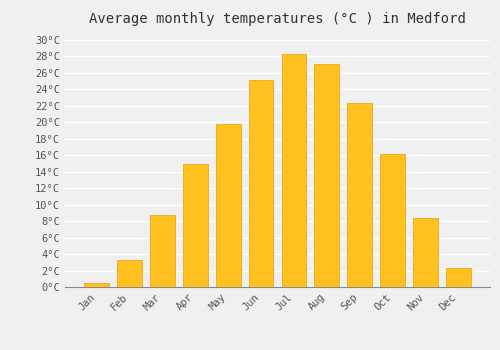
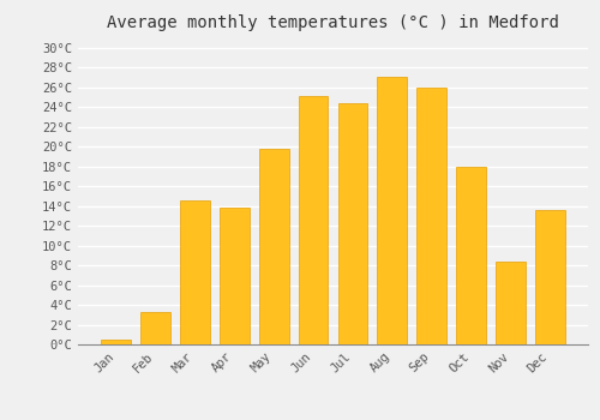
Mar: 8.7°C -> 14.6°C
Apr: 14.9°C -> 13.8°C
Jul: 28.3°C -> 24.4°C
Sep: 22.3°C -> 26.0°C
Oct: 16.1°C -> 18.0°C
Dec: 2.3°C -> 13.6°C
